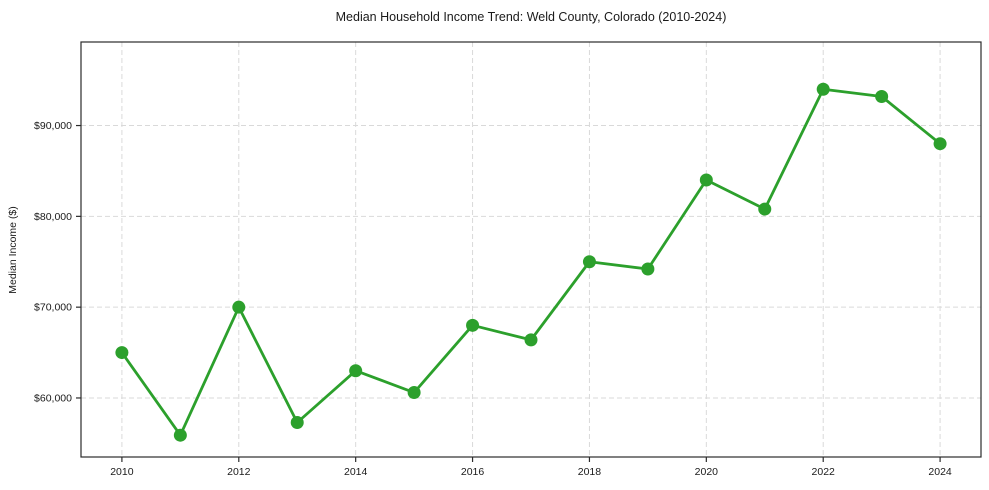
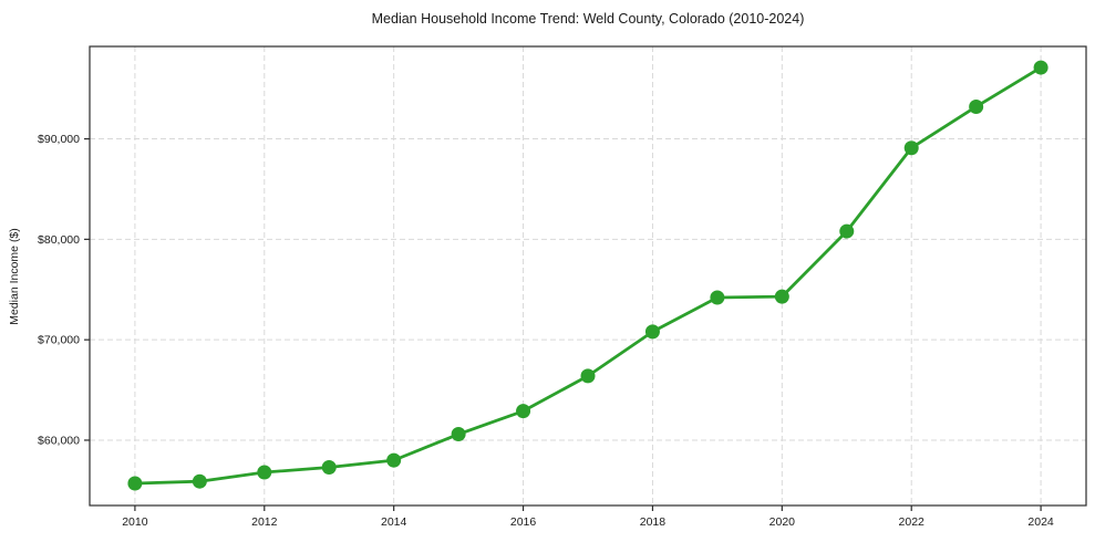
2010: $65000 -> $56000
2012: $70000 -> $57000
2014: $63000 -> $58000
2016: $68000 -> $63000
2018: $75000 -> $71000
2020: $84000 -> $74000
2022: $94000 -> $89000
2024: $88000 -> $97000
